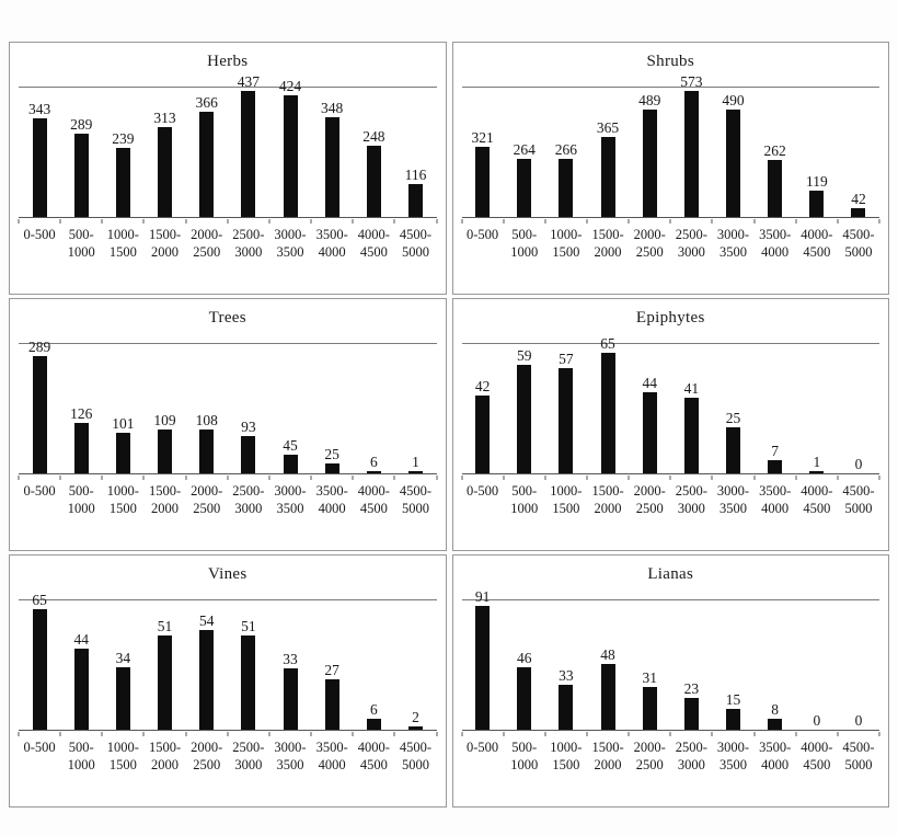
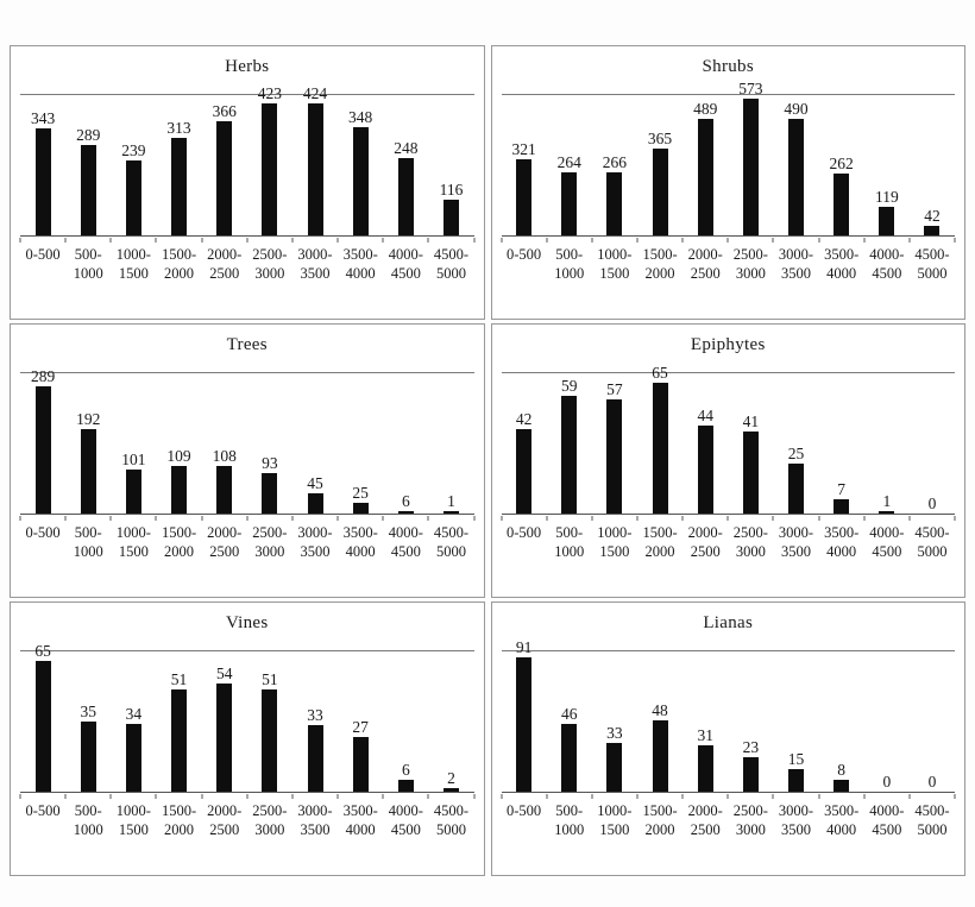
Herbs/2500-3000: 437 -> 423
Trees/500-1000: 126 -> 192
Vines/500-1000: 44 -> 35
